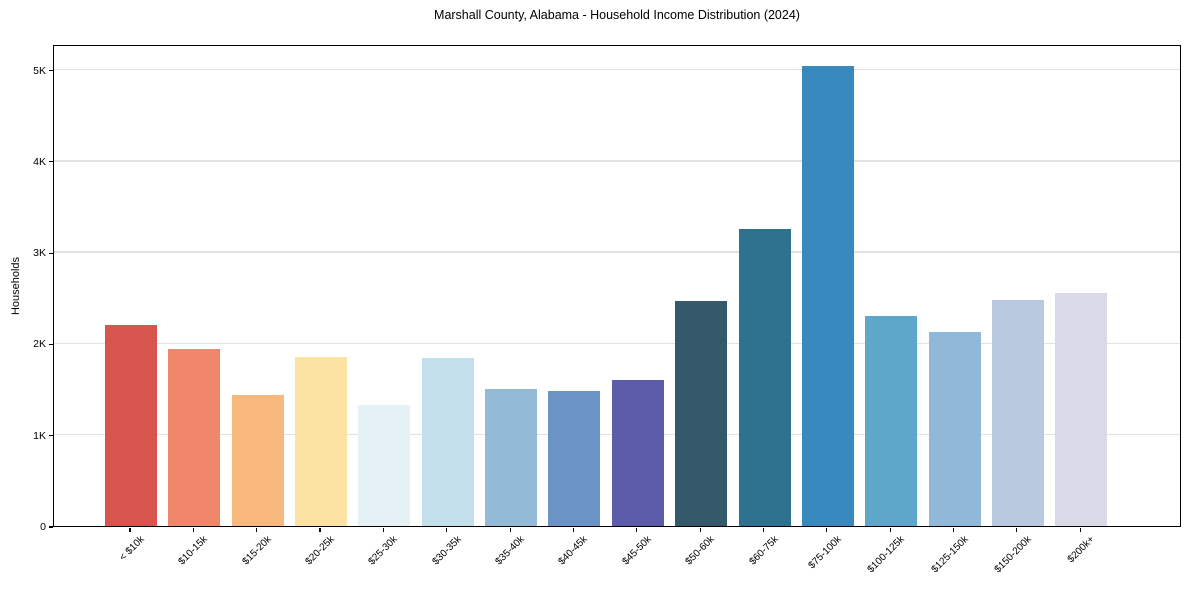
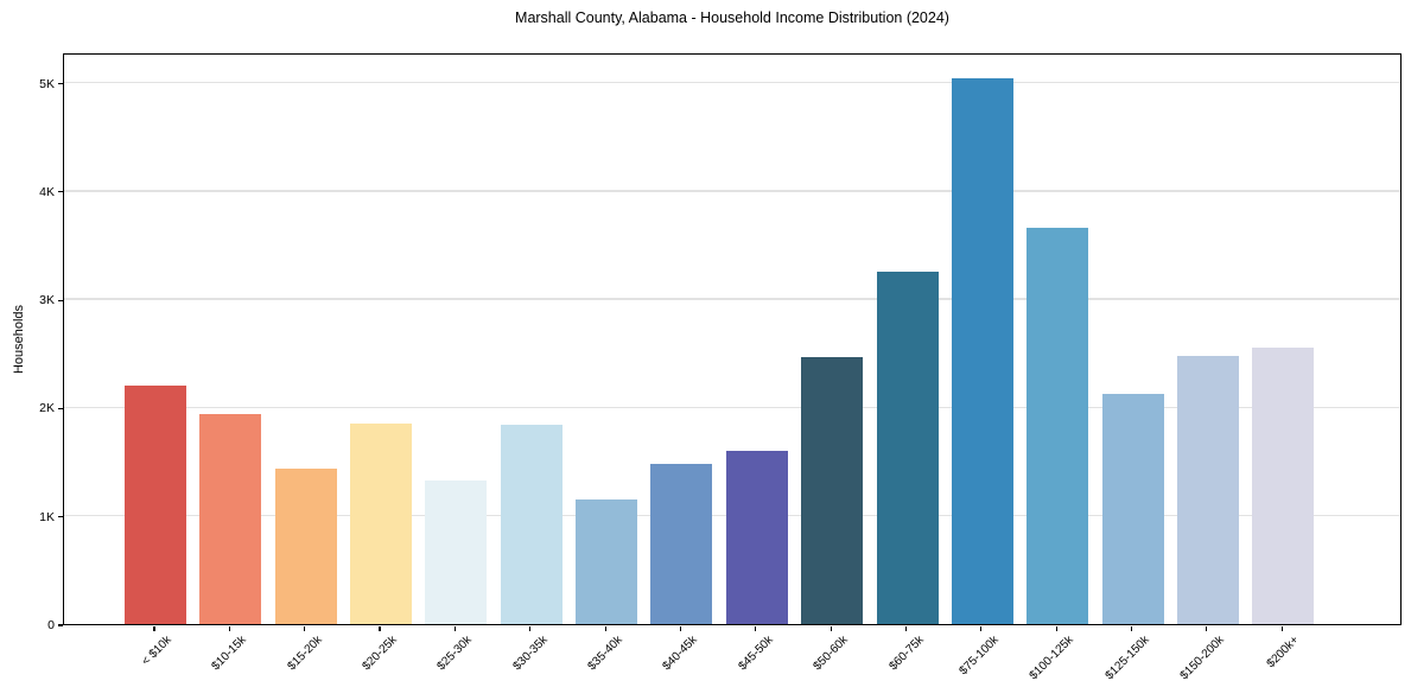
$35-40k: 1.5K -> 1.2K
$100-125k: 2.3K -> 3.7K
